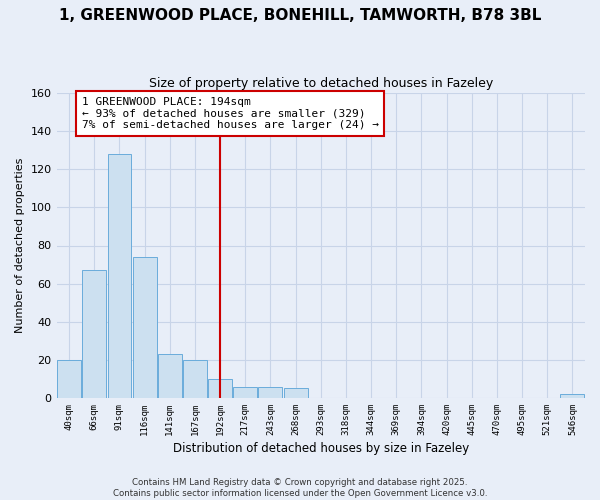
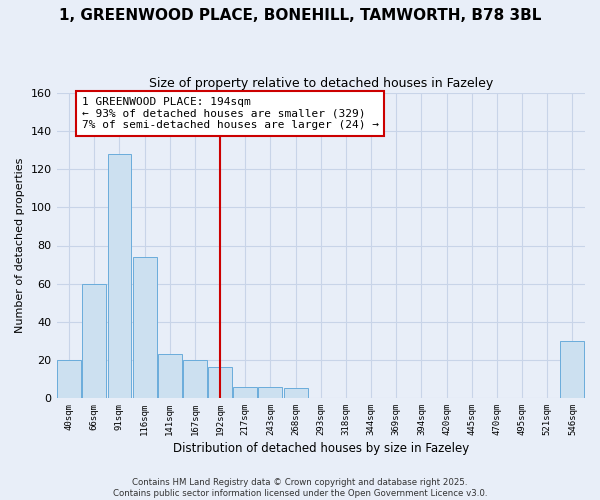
66sqm: 67 -> 60
192sqm: 10 -> 16
546sqm: 2 -> 30
